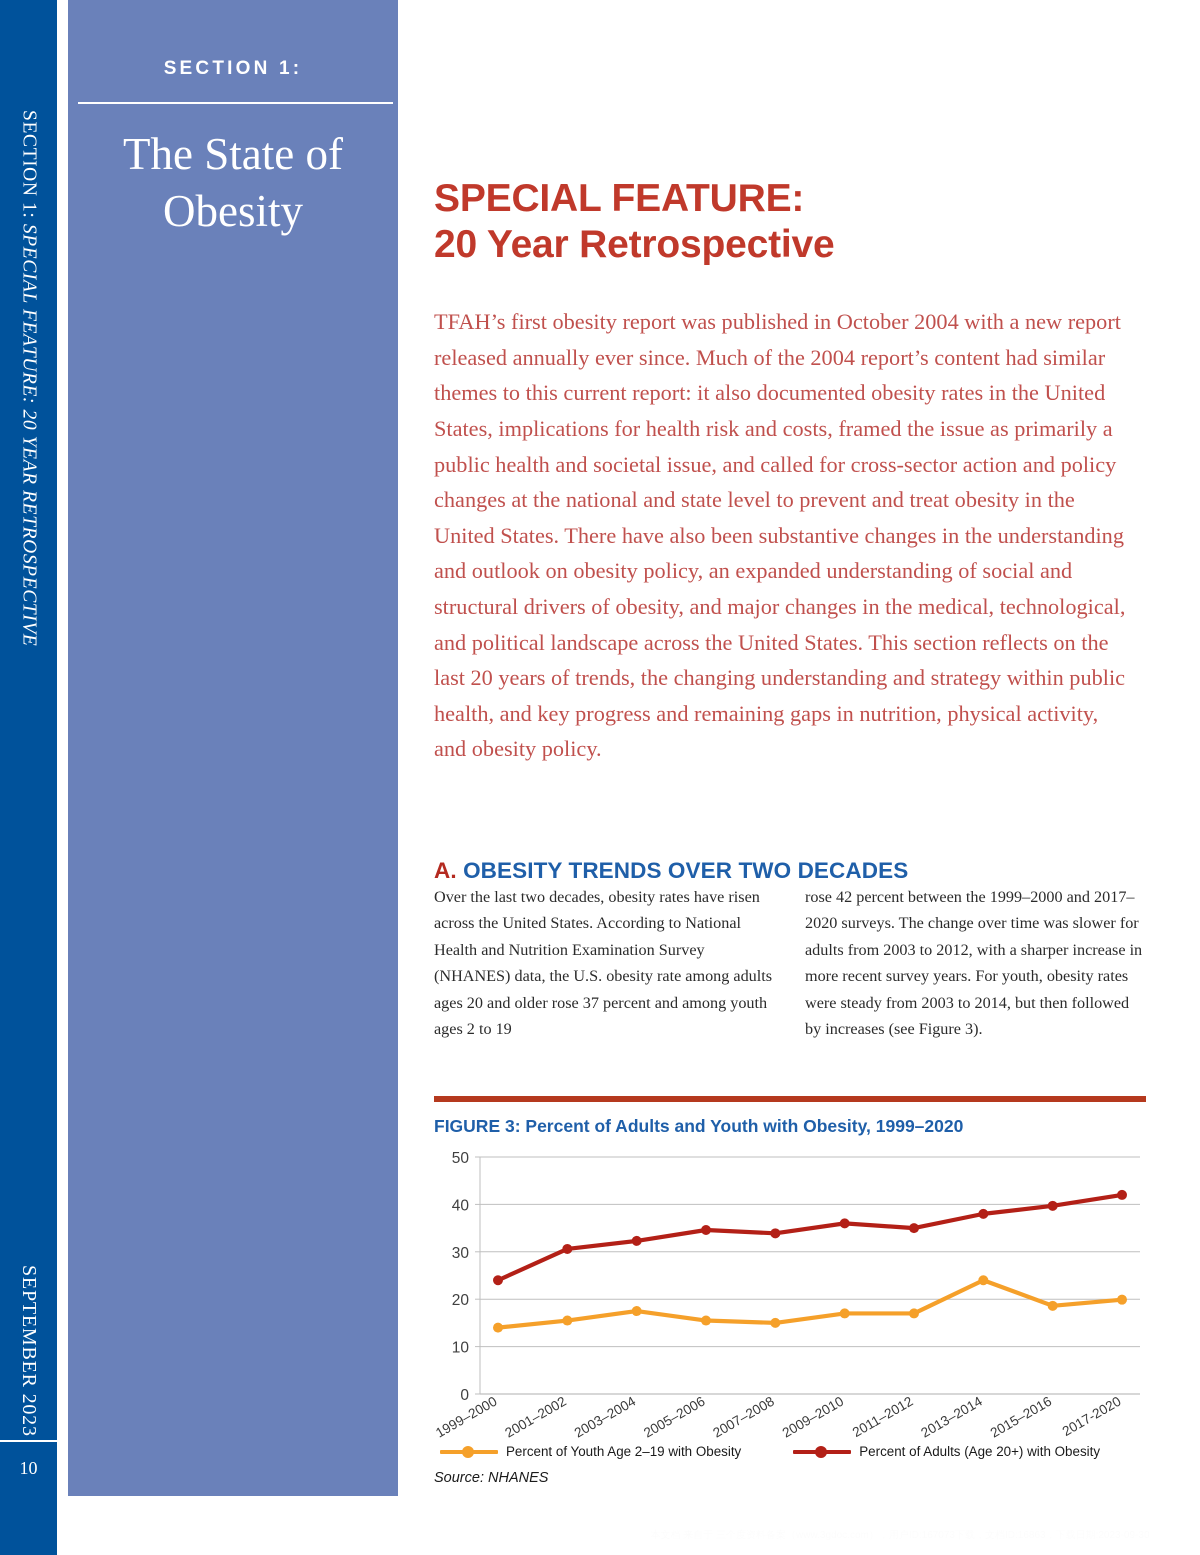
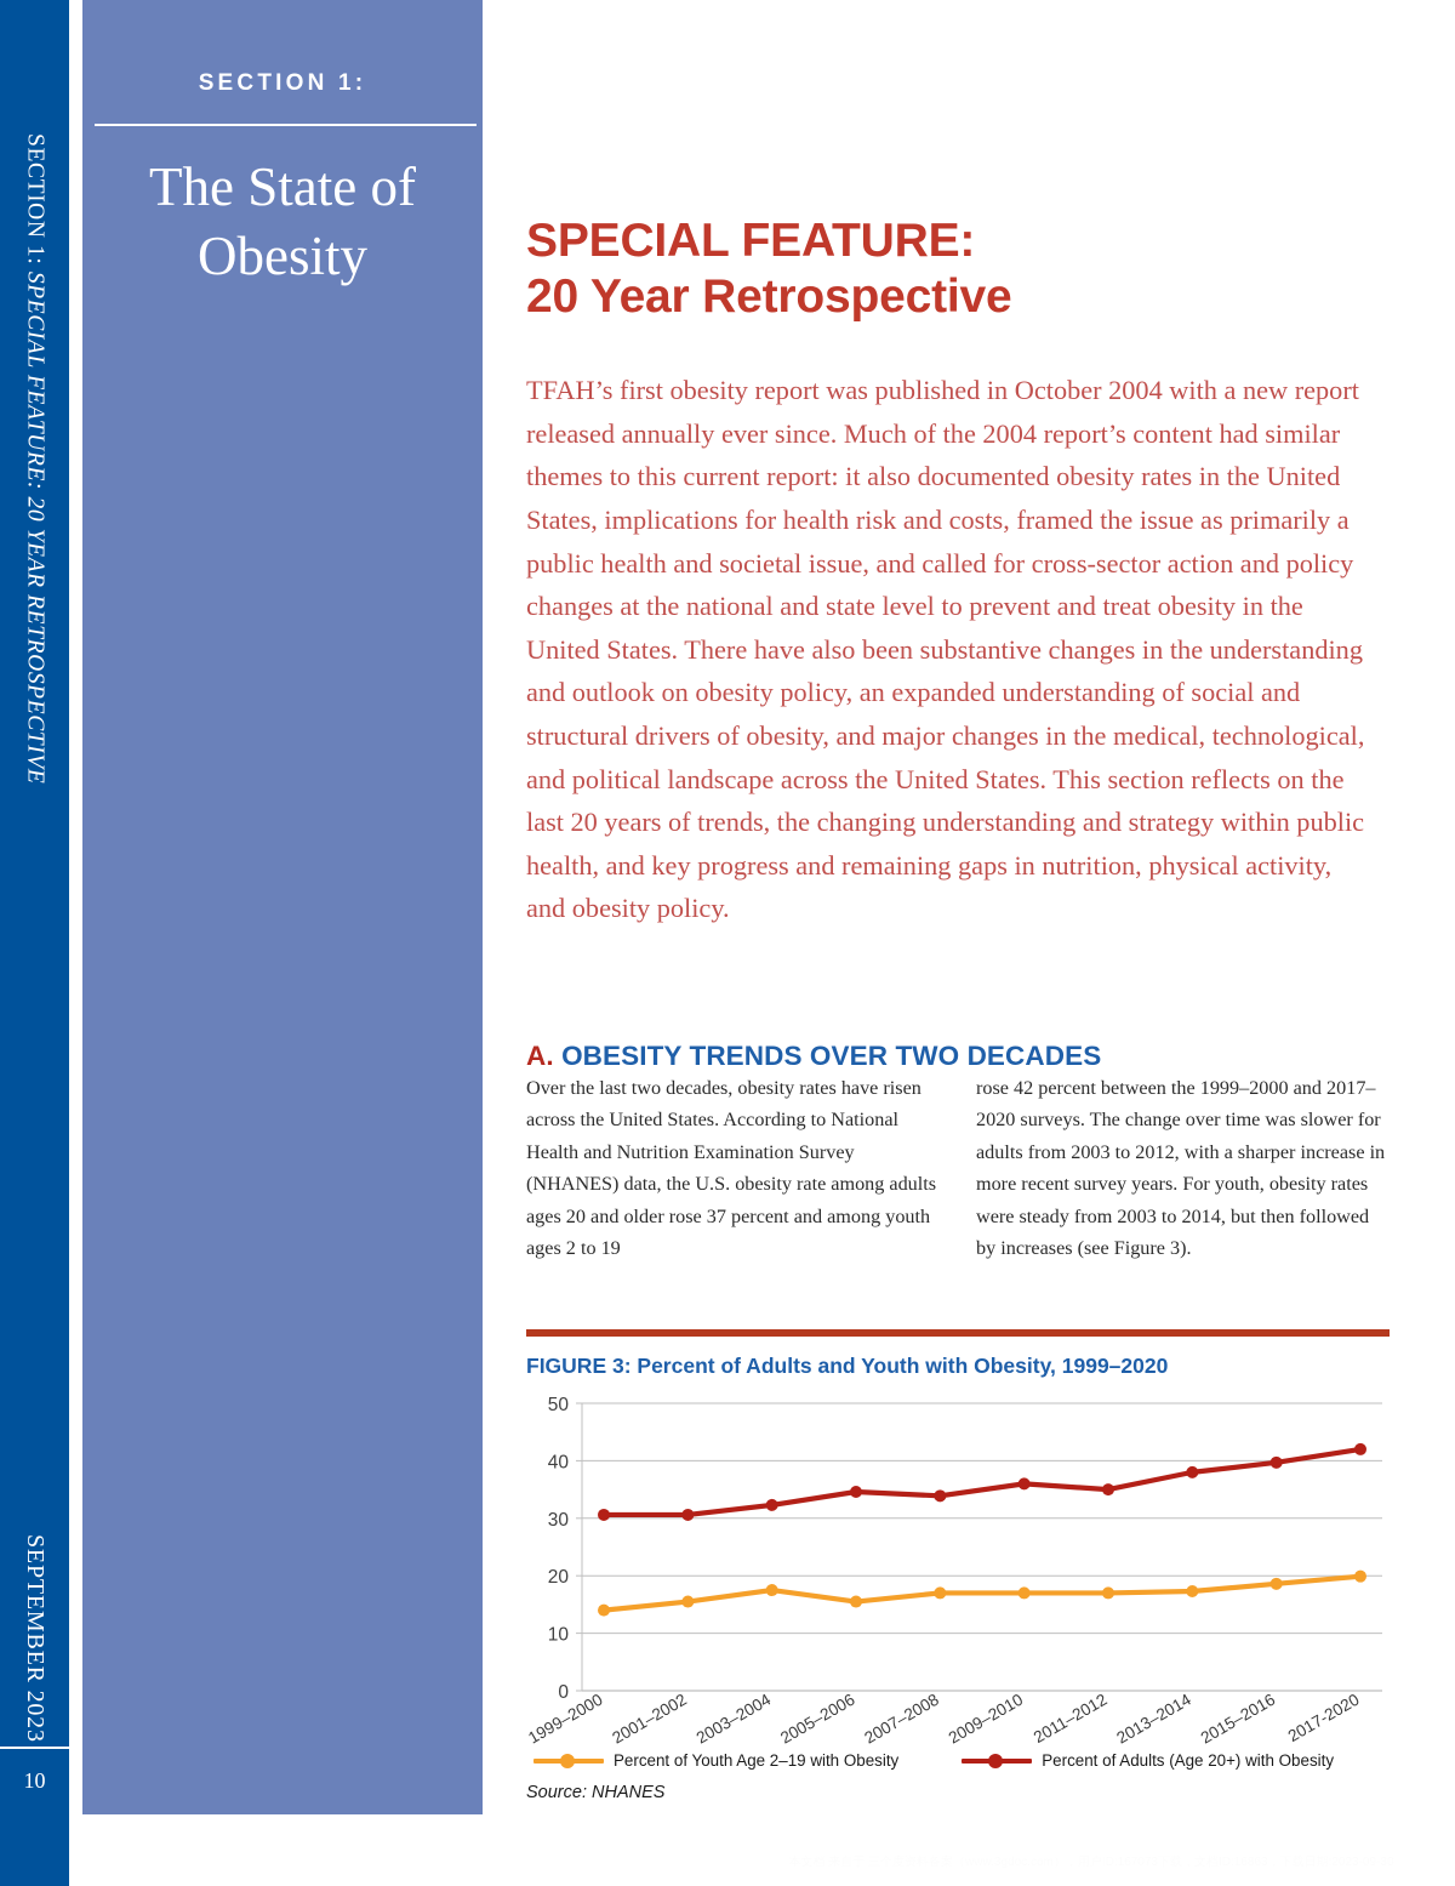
Percent of Adults (Age 20+) with Obesity/1999–2000: 24 -> 31
Percent of Youth Age 2–19 with Obesity/2007–2008: 15 -> 17
Percent of Youth Age 2–19 with Obesity/2013–2014: 24 -> 17
